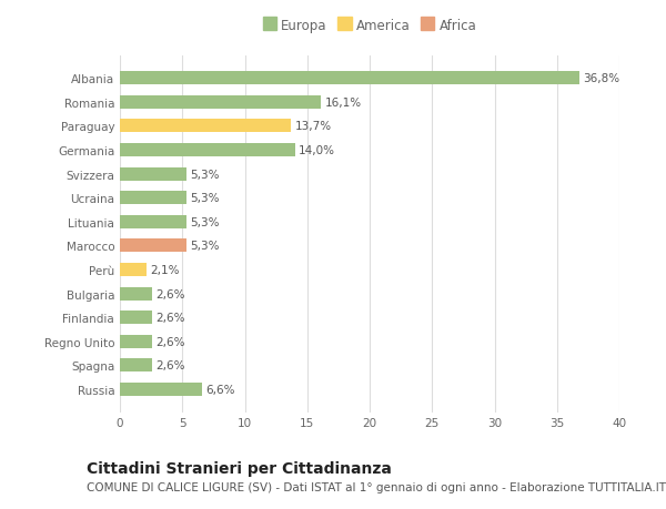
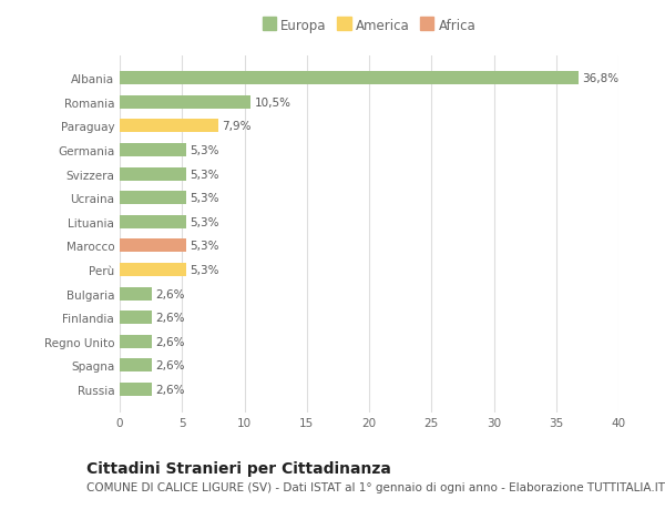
Romania: 16,1% -> 10,5%
Paraguay: 13,7% -> 7,9%
Germania: 14,0% -> 5,3%
Perù: 2,1% -> 5,3%
Russia: 6,6% -> 2,6%
